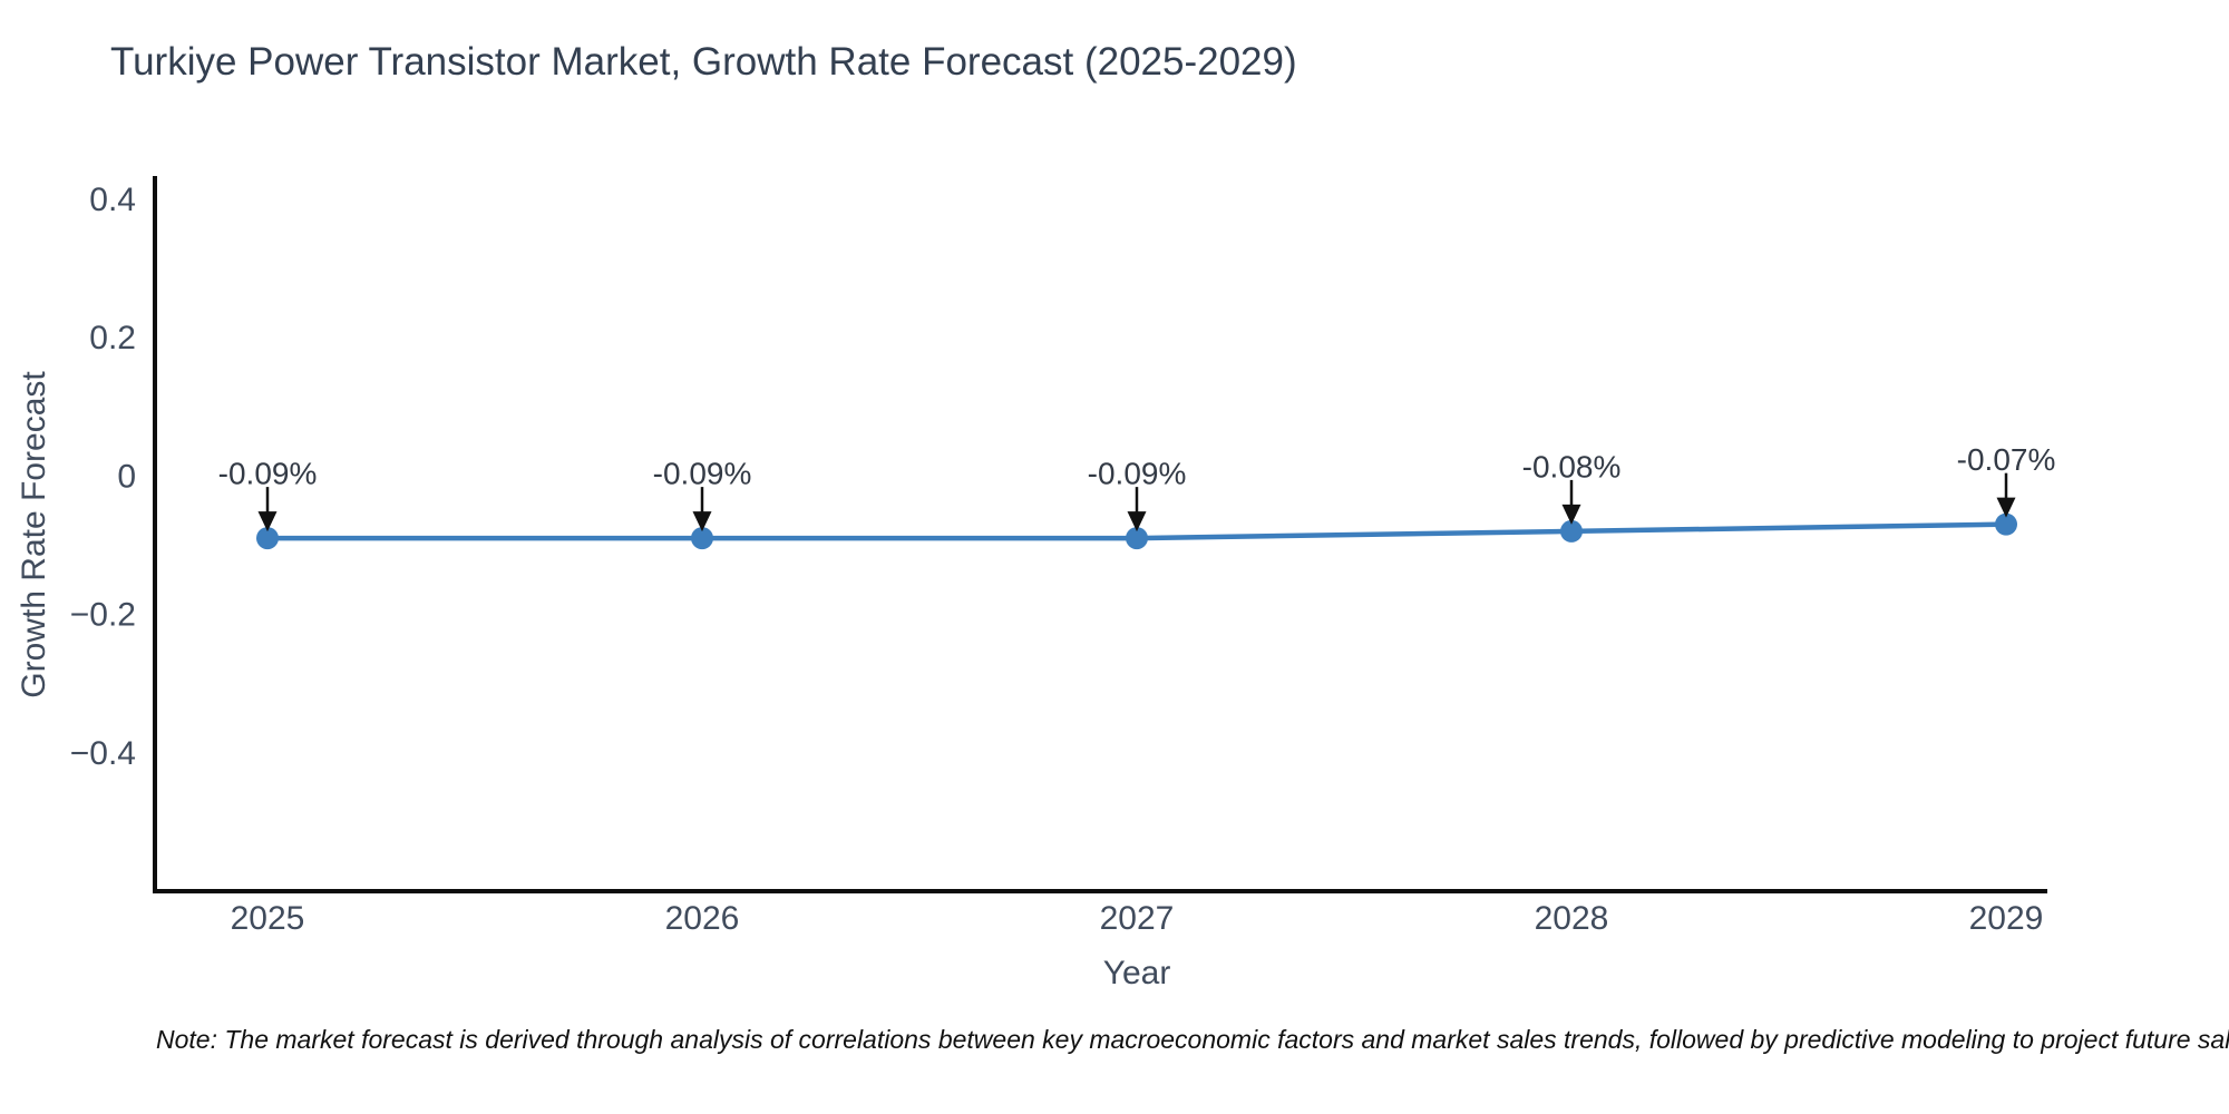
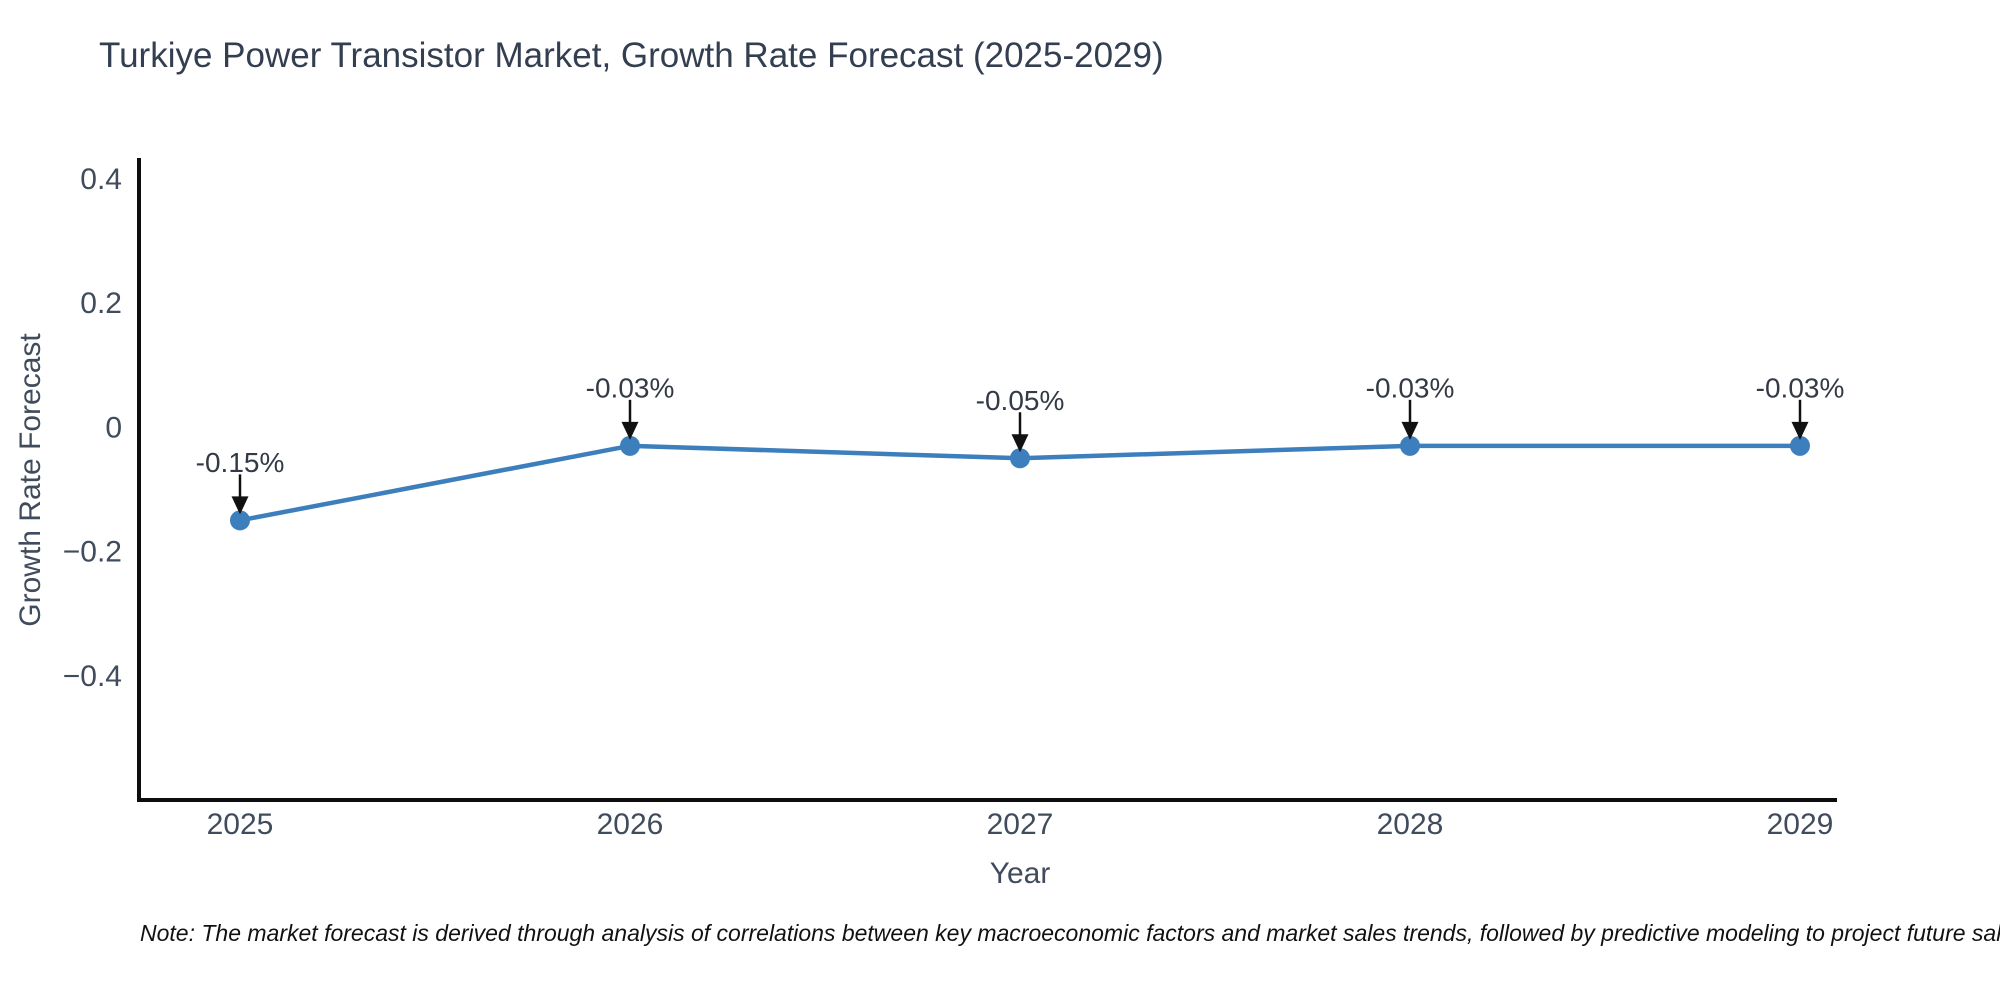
2025: -0.09% -> -0.15%
2026: -0.09% -> -0.03%
2027: -0.09% -> -0.05%
2028: -0.08% -> -0.03%
2029: -0.07% -> -0.03%
